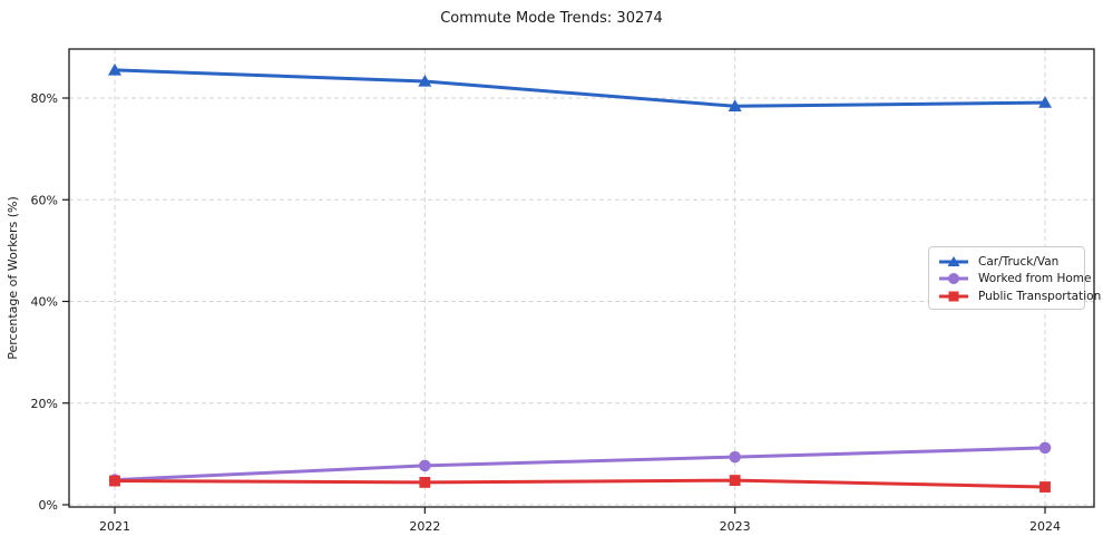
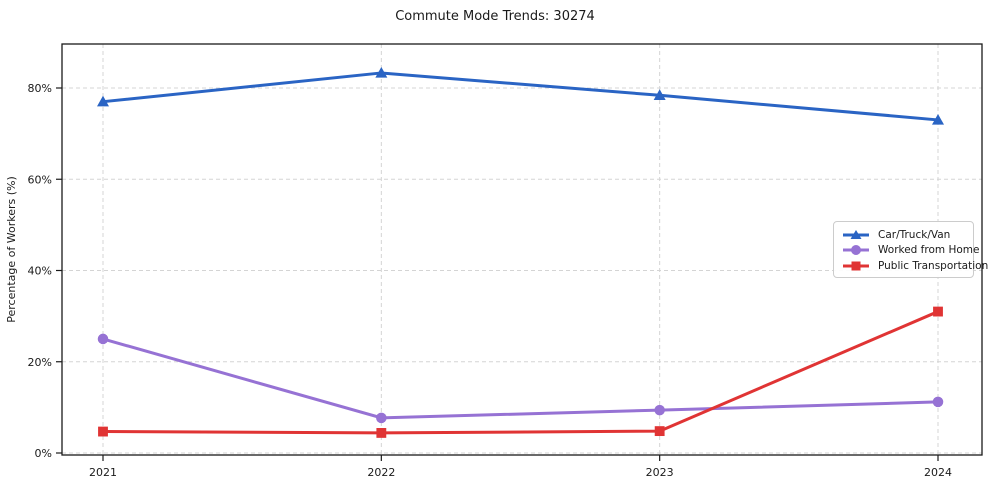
Car/Truck/Van/2021: 86% -> 77%
Worked from Home/2021: 5% -> 25%
Car/Truck/Van/2024: 79% -> 73%
Public Transportation/2024: 4% -> 31%
